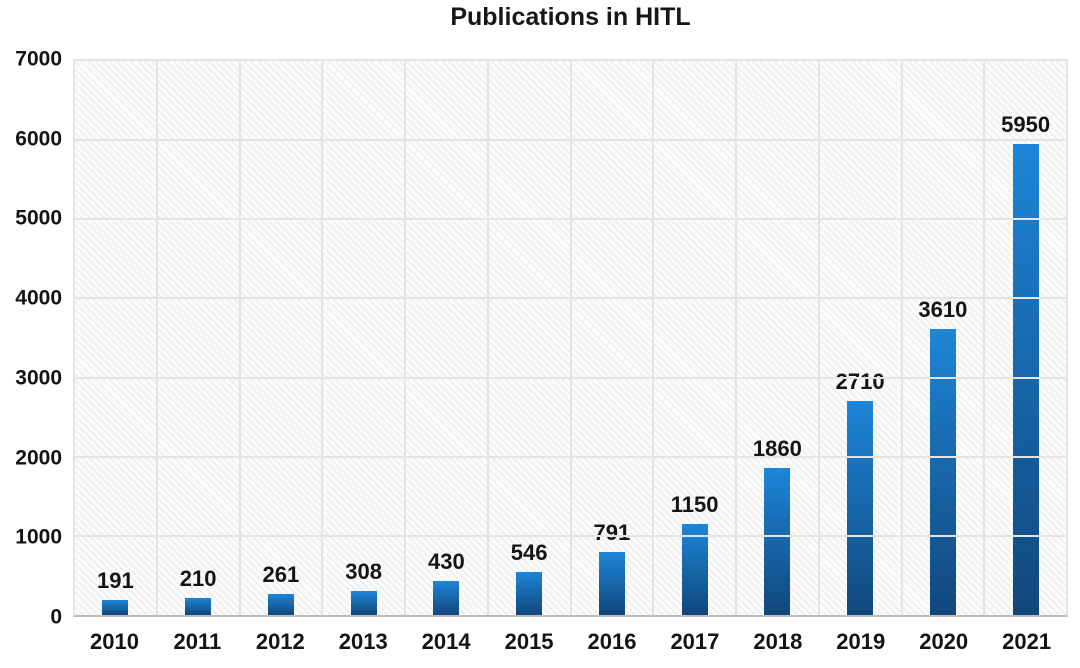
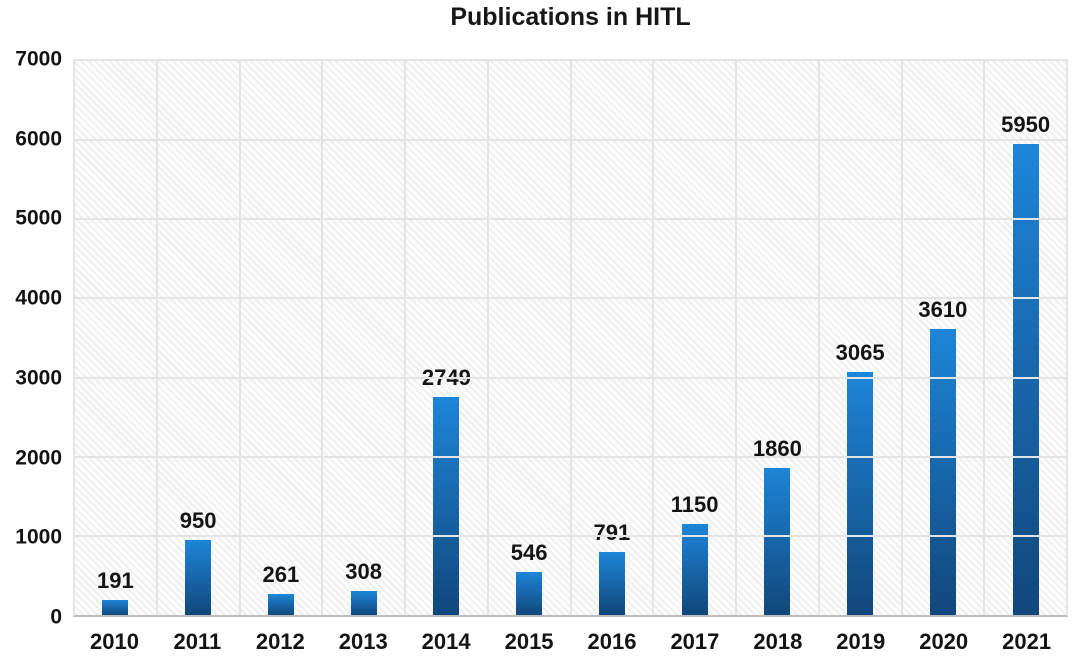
2011: 210 -> 950
2014: 430 -> 2749
2019: 2710 -> 3065
